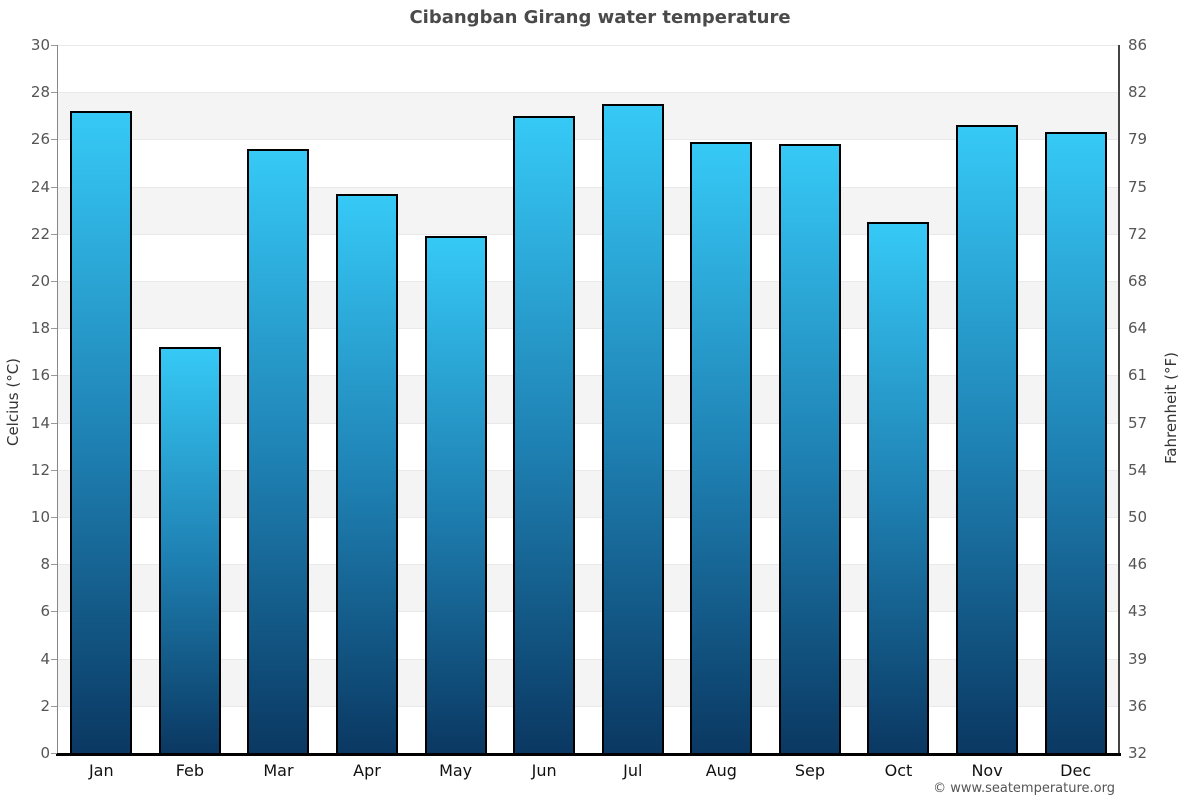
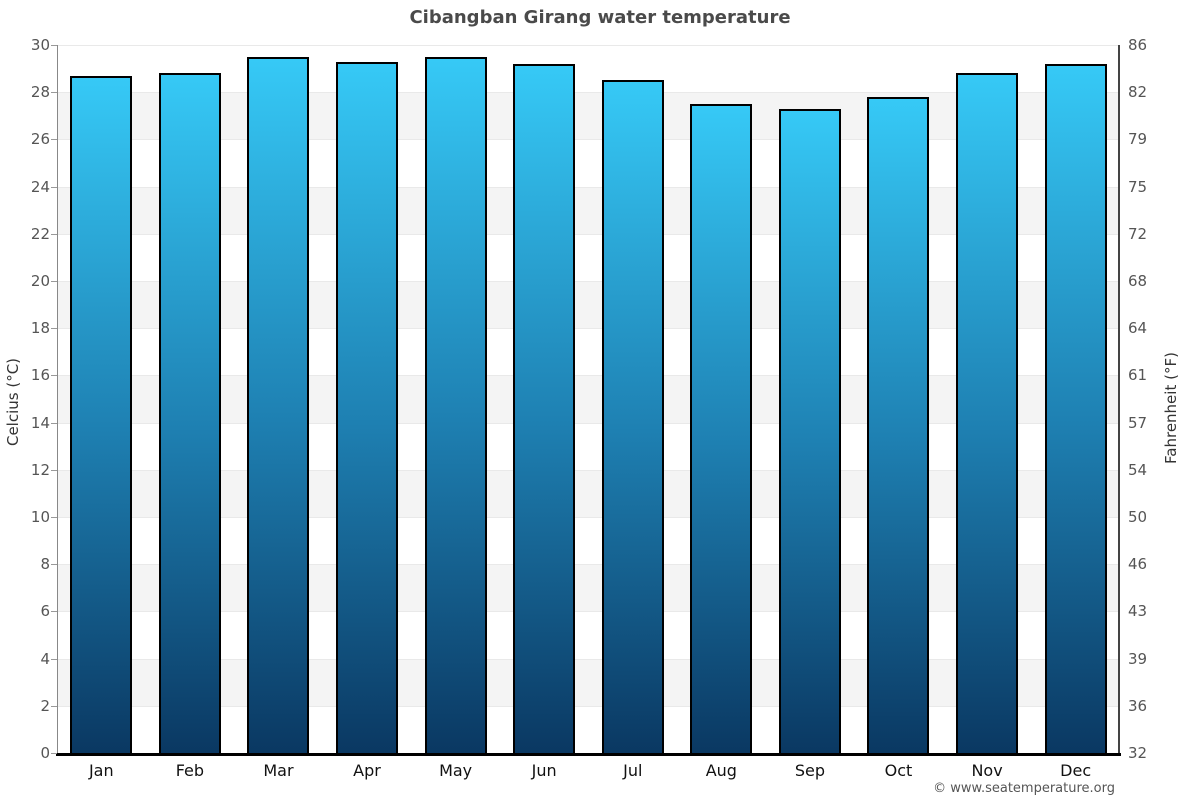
Jan: 27.2 -> 28.7
Feb: 17.2 -> 28.8
Mar: 25.6 -> 29.5
Apr: 23.7 -> 29.3
May: 21.9 -> 29.5
Jun: 27.0 -> 29.2
Jul: 27.5 -> 28.5
Aug: 25.9 -> 27.5
Sep: 25.8 -> 27.3
Oct: 22.5 -> 27.8
Nov: 26.6 -> 28.8
Dec: 26.3 -> 29.2
